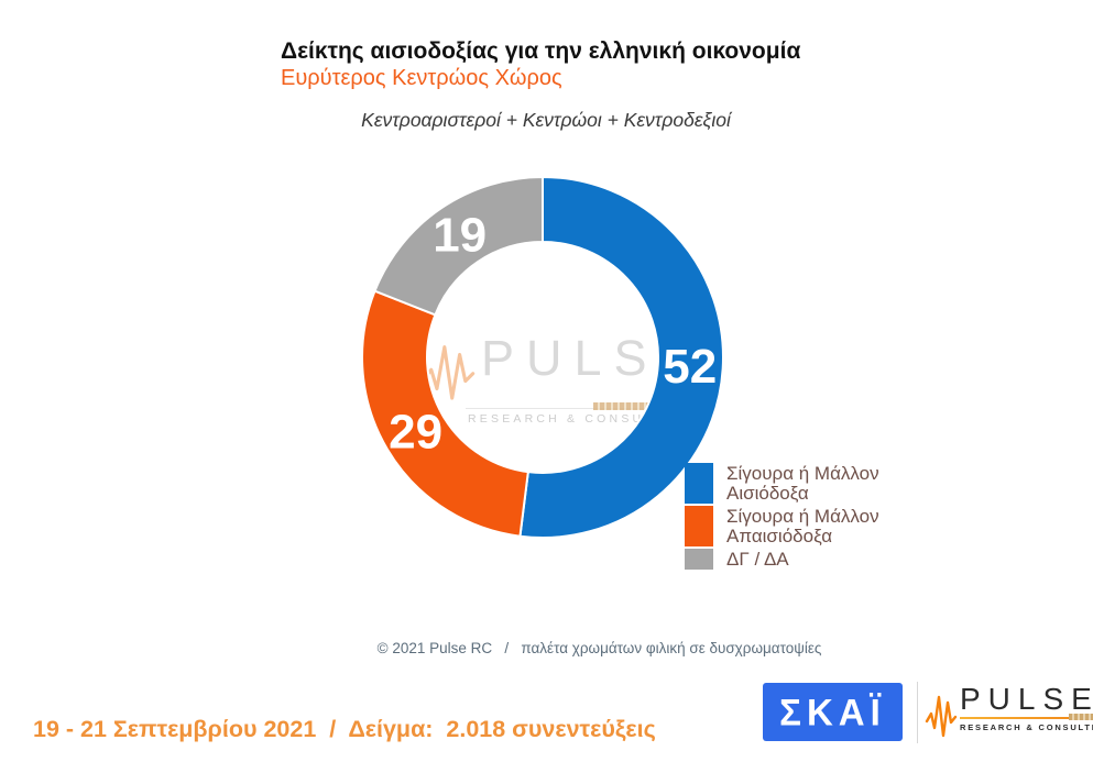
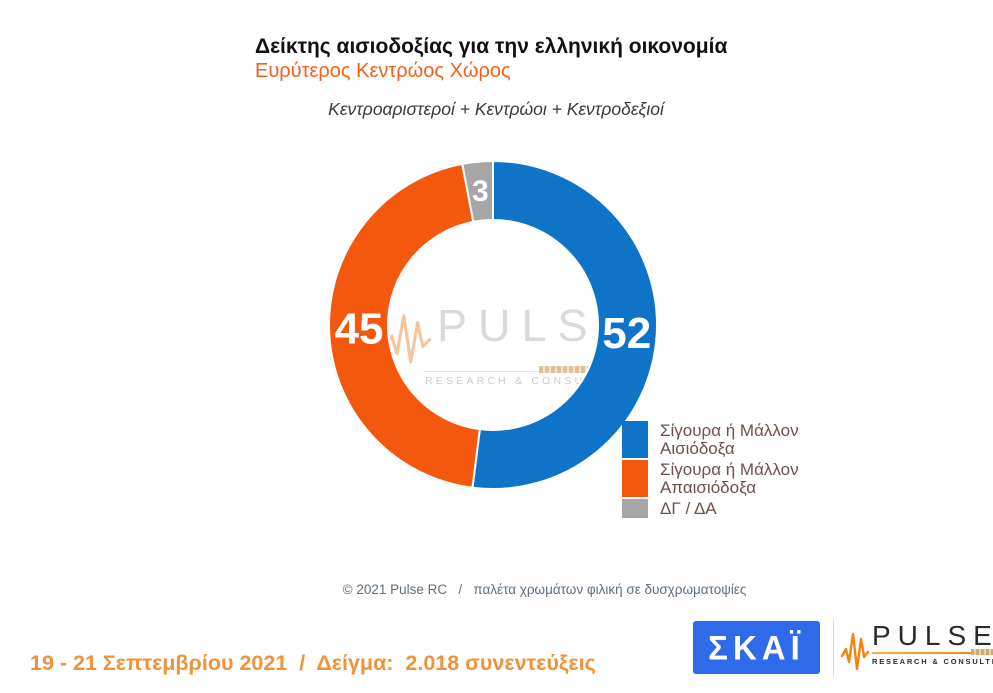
Σίγουρα ή Μάλλον Απαισιόδοξα: 29 -> 45
ΔΓ / ΔΑ: 19 -> 3
